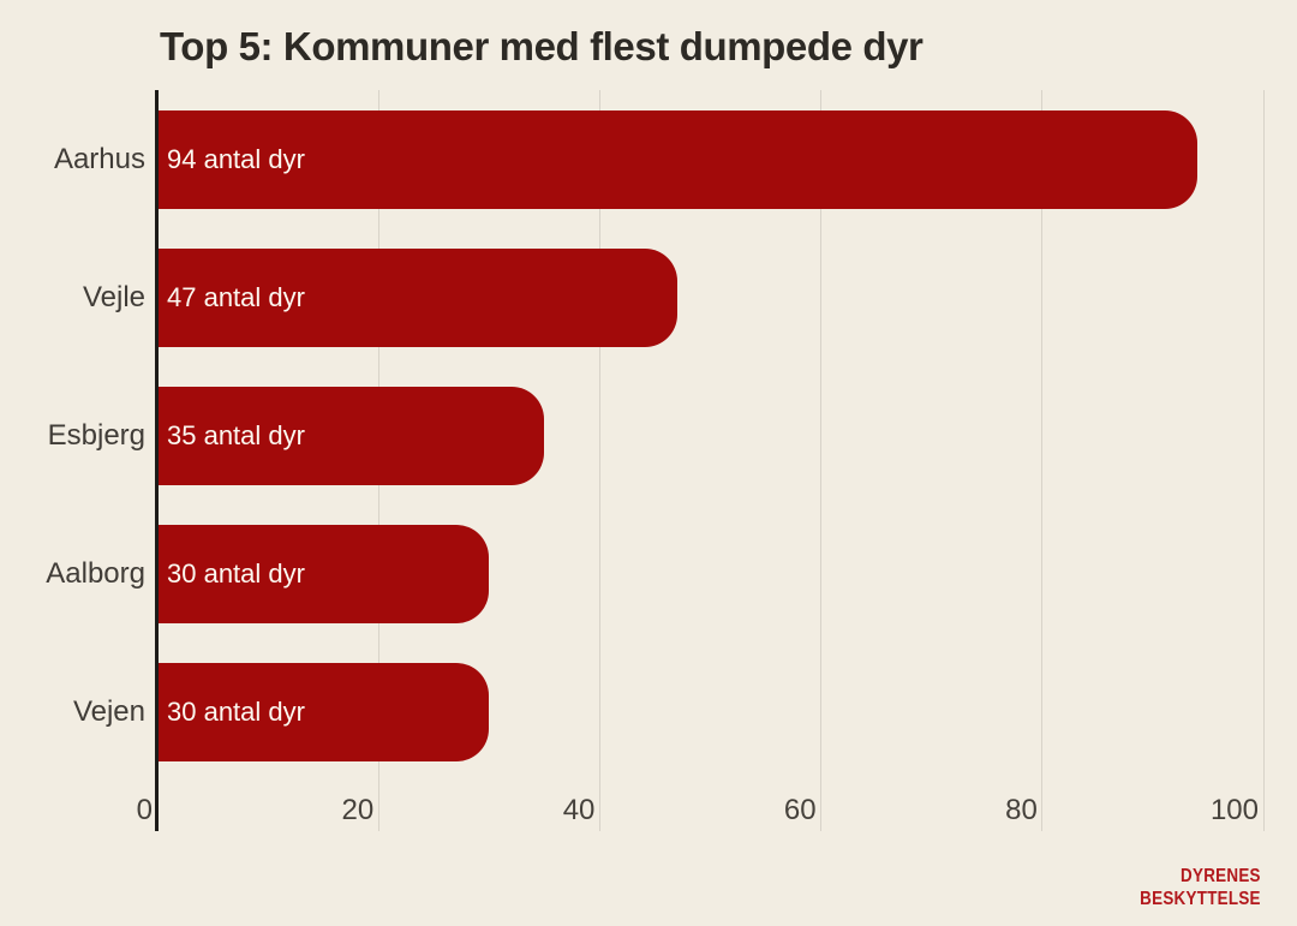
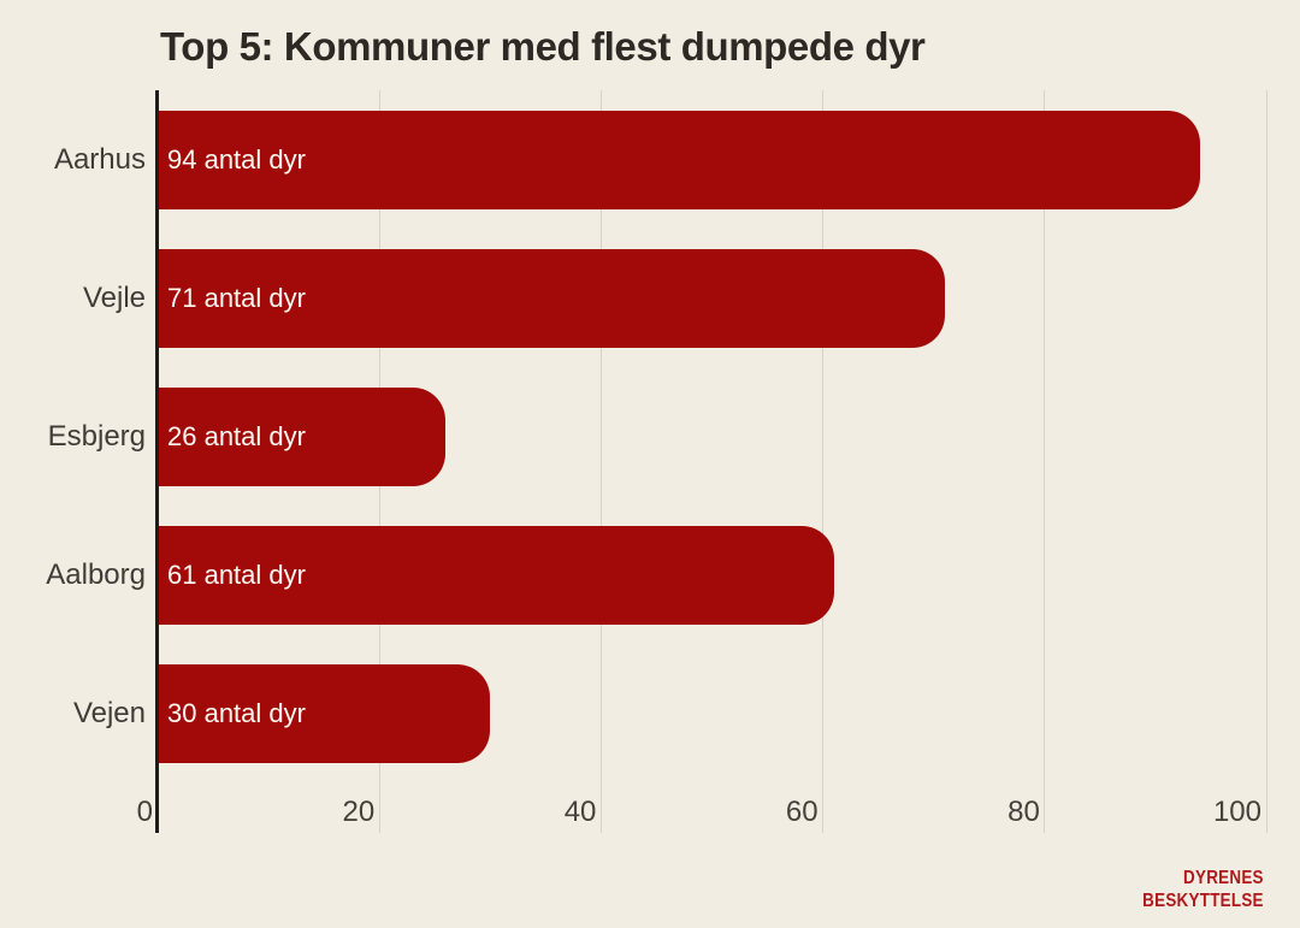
Vejle: 47 -> 71
Esbjerg: 35 -> 26
Aalborg: 30 -> 61
